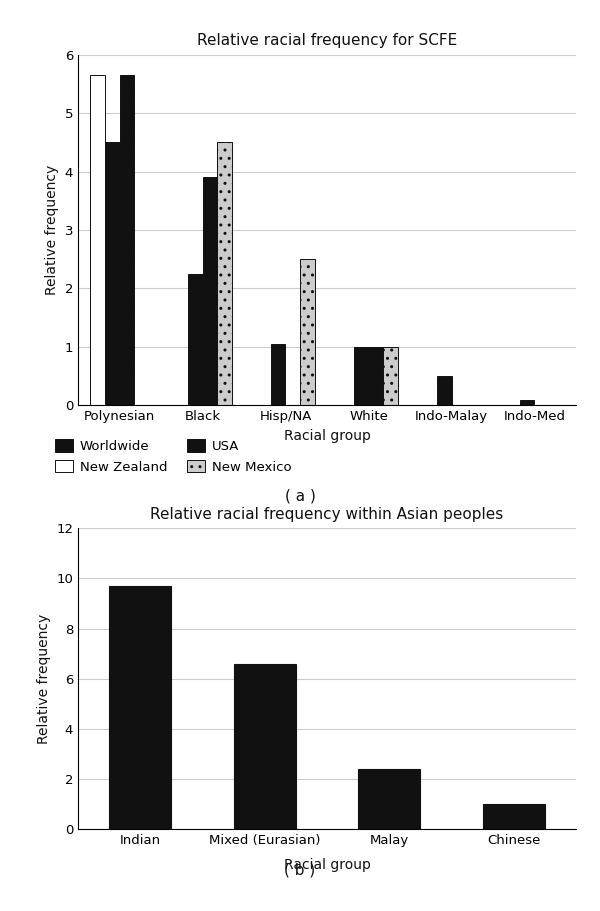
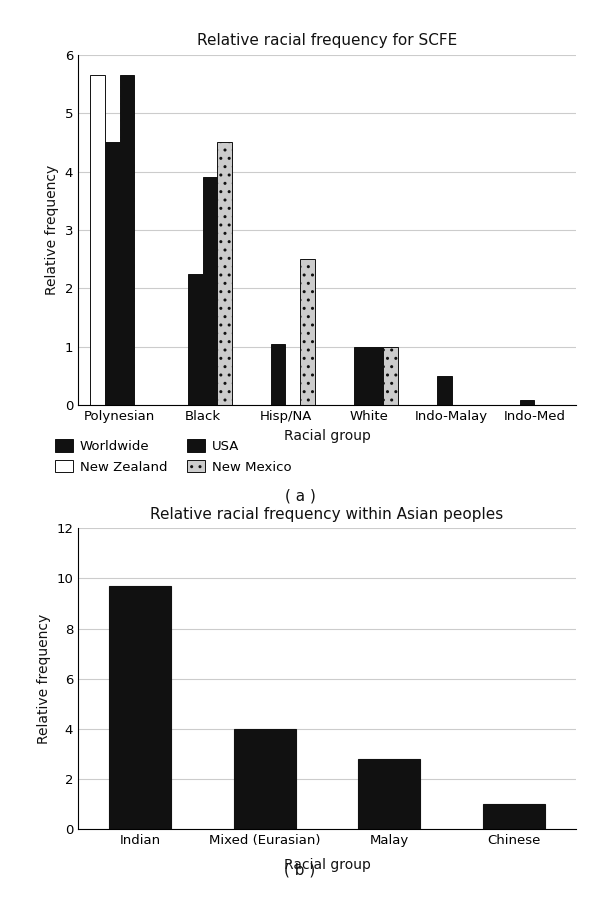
Relative racial frequency within Asian peoples/Mixed (Eurasian): 6.6 -> 4.0
Relative racial frequency within Asian peoples/Malay: 2.4 -> 2.8
